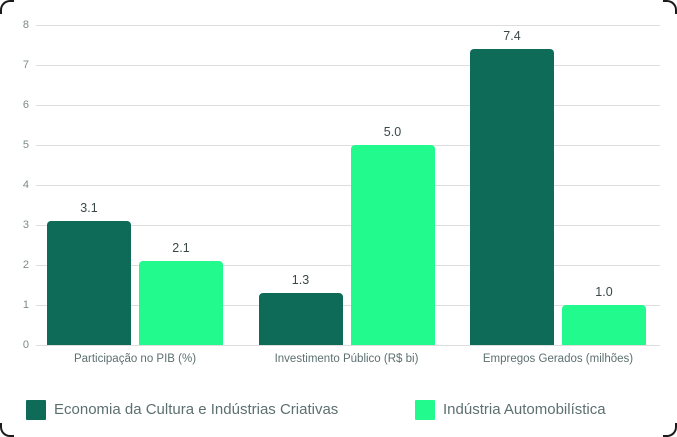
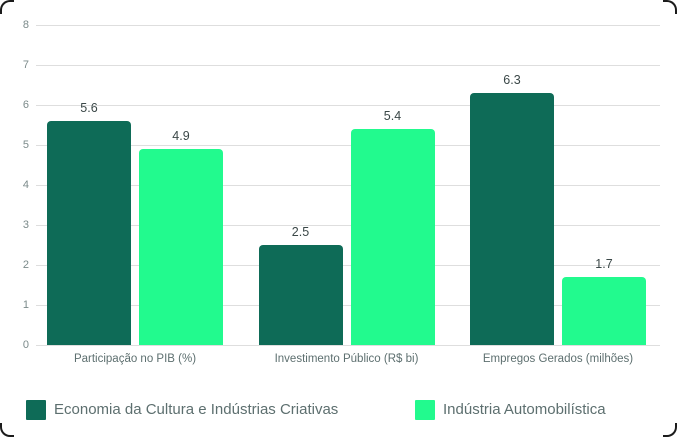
Economia da Cultura e Indústrias Criativas/Participação no PIB (%): 3.1 -> 5.6
Indústria Automobilística/Participação no PIB (%): 2.1 -> 4.9
Economia da Cultura e Indústrias Criativas/Investimento Público (R$ bi): 1.3 -> 2.5
Indústria Automobilística/Investimento Público (R$ bi): 5.0 -> 5.4
Economia da Cultura e Indústrias Criativas/Empregos Gerados (milhões): 7.4 -> 6.3
Indústria Automobilística/Empregos Gerados (milhões): 1.0 -> 1.7
